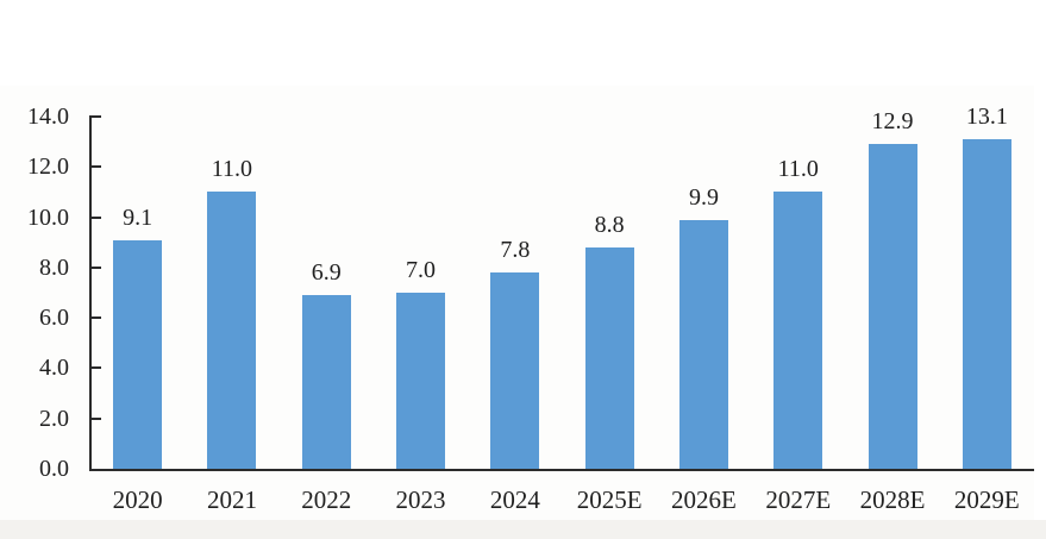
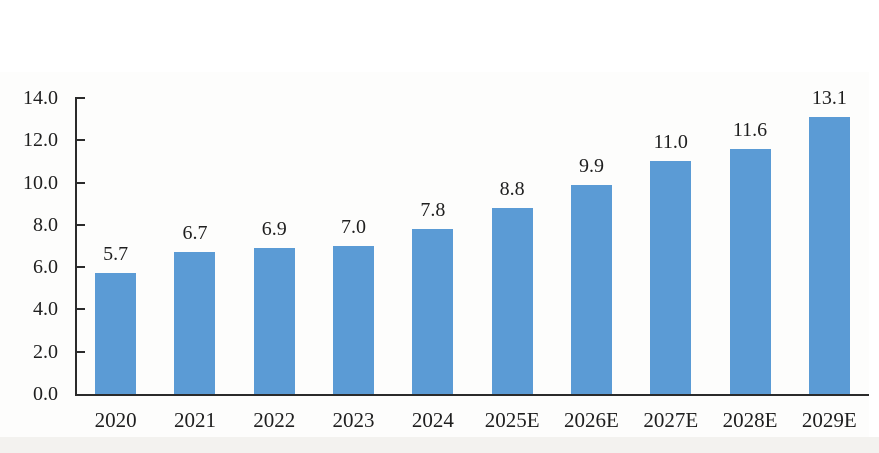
2020: 9.1 -> 5.7
2021: 11.0 -> 6.7
2028E: 12.9 -> 11.6
